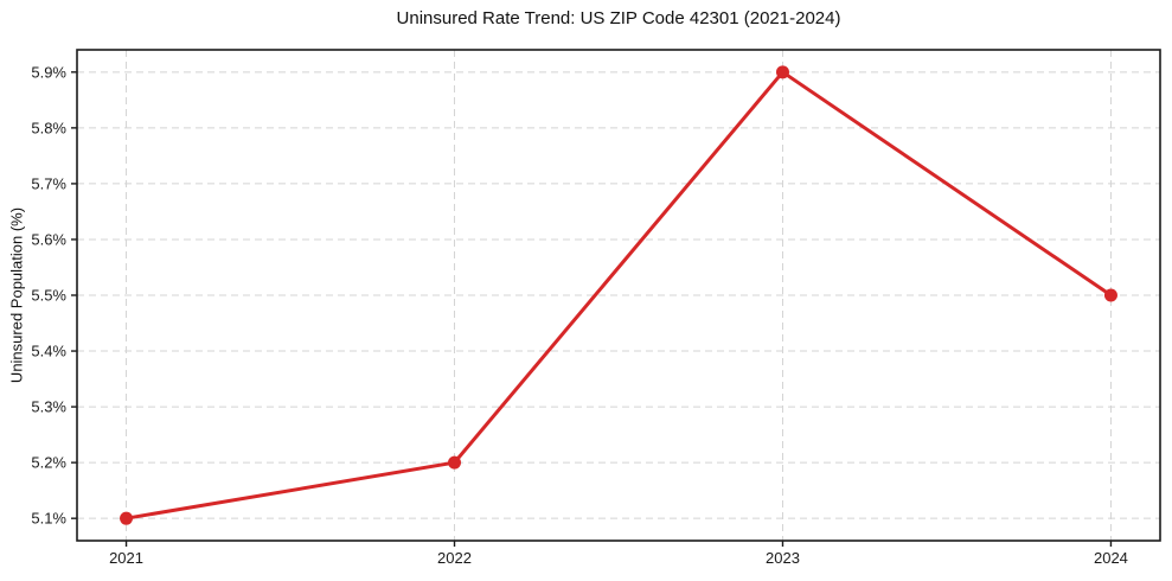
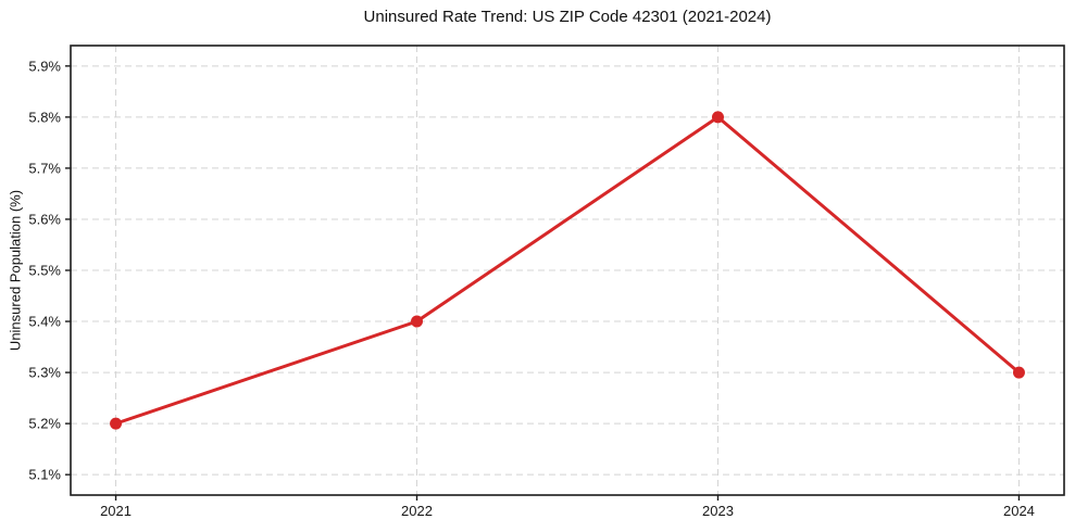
2021: 5.1% -> 5.2%
2022: 5.2% -> 5.4%
2023: 5.9% -> 5.8%
2024: 5.5% -> 5.3%
